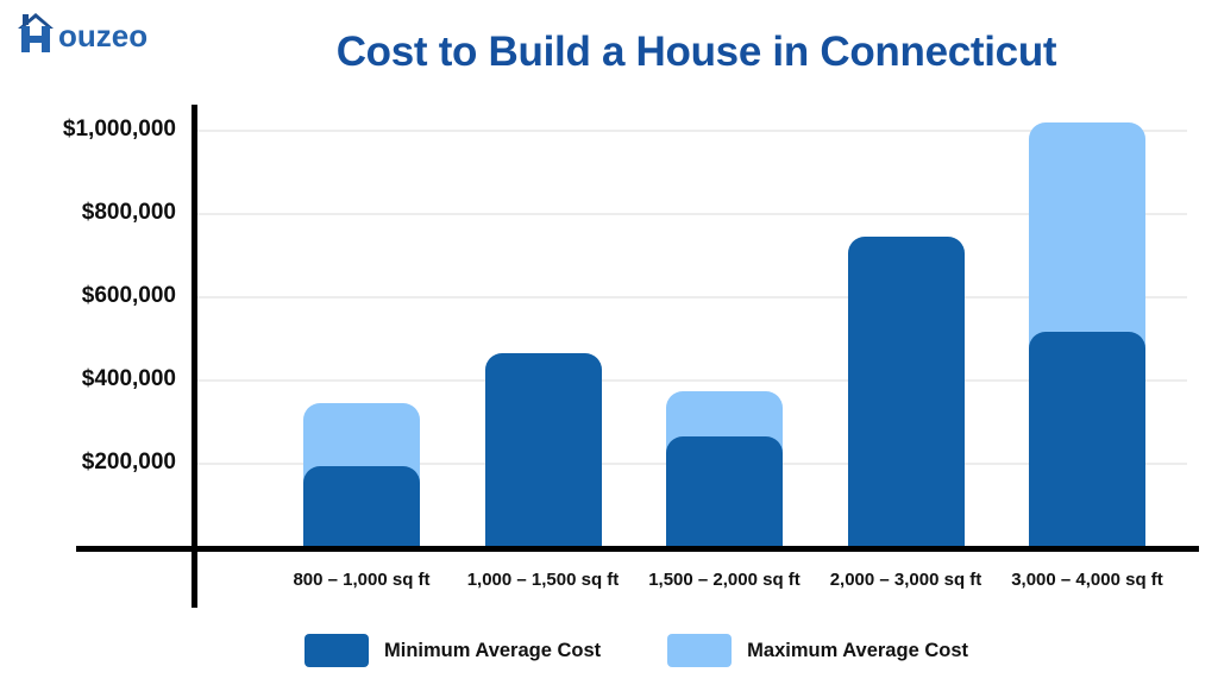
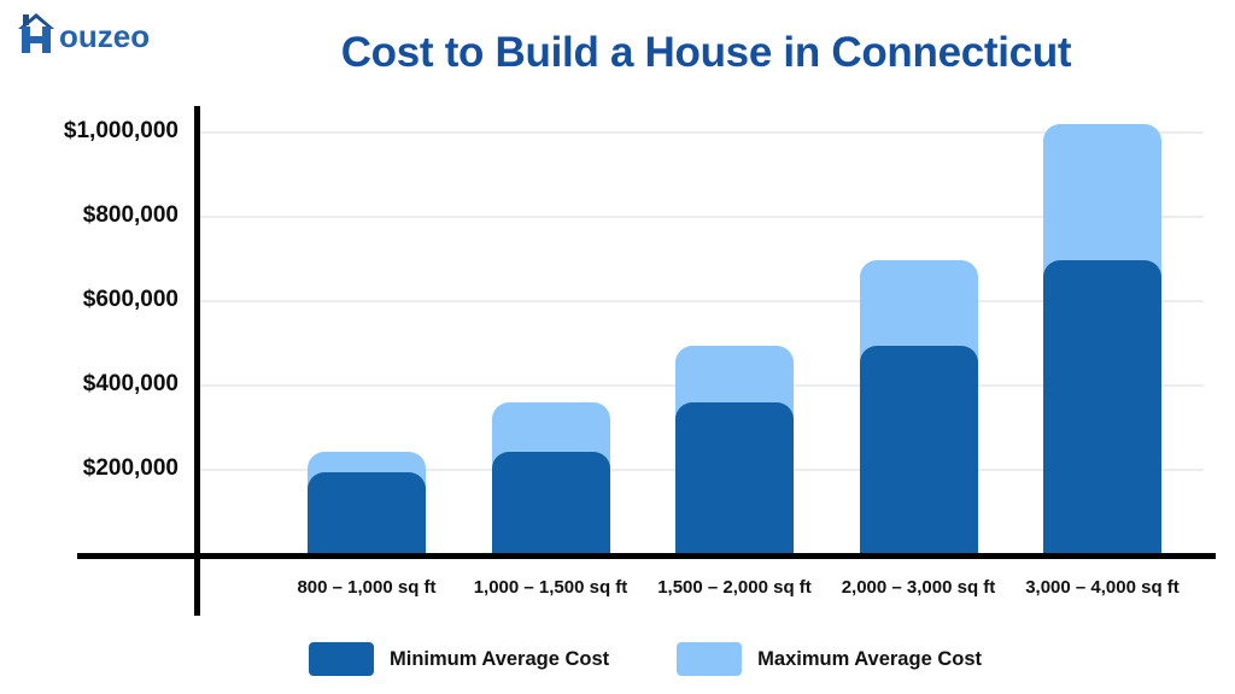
Maximum Average Cost/800 – 1,000 sq ft: $350000 -> $250000
Minimum Average Cost/1,000 – 1,500 sq ft: $470000 -> $250000
Maximum Average Cost/1,000 – 1,500 sq ft: $440000 -> $360000
Minimum Average Cost/1,500 – 2,000 sq ft: $270000 -> $360000
Maximum Average Cost/1,500 – 2,000 sq ft: $380000 -> $500000
Minimum Average Cost/2,000 – 3,000 sq ft: $750000 -> $500000
Maximum Average Cost/2,000 – 3,000 sq ft: $630000 -> $700000
Minimum Average Cost/3,000 – 4,000 sq ft: $520000 -> $700000
